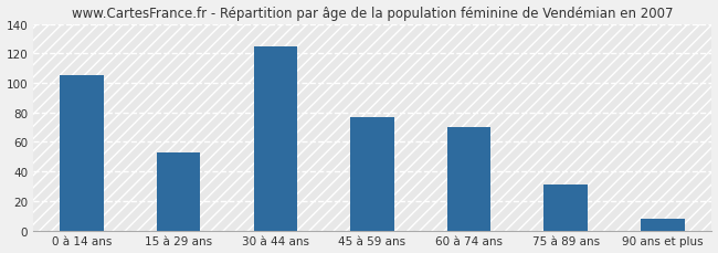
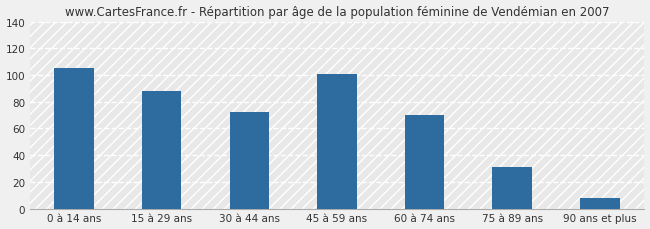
15 à 29 ans: 53 -> 88
30 à 44 ans: 125 -> 72
45 à 59 ans: 77 -> 101
